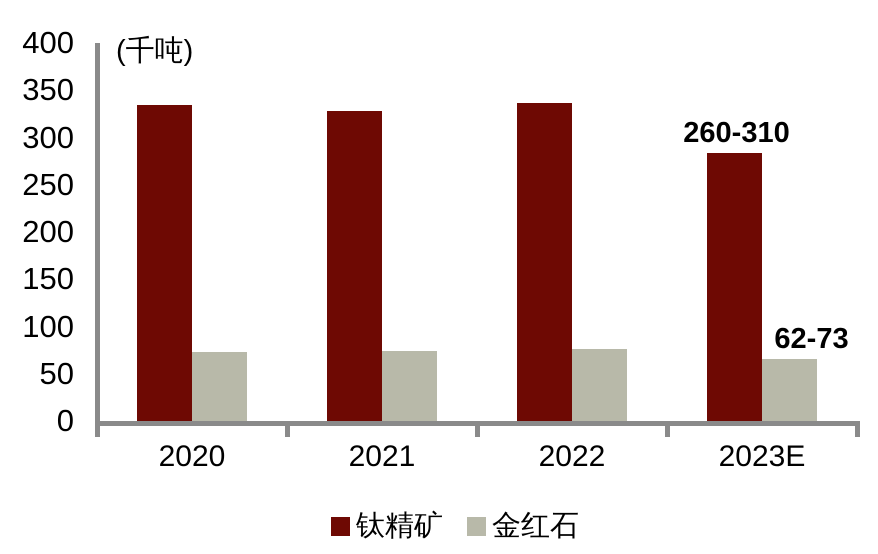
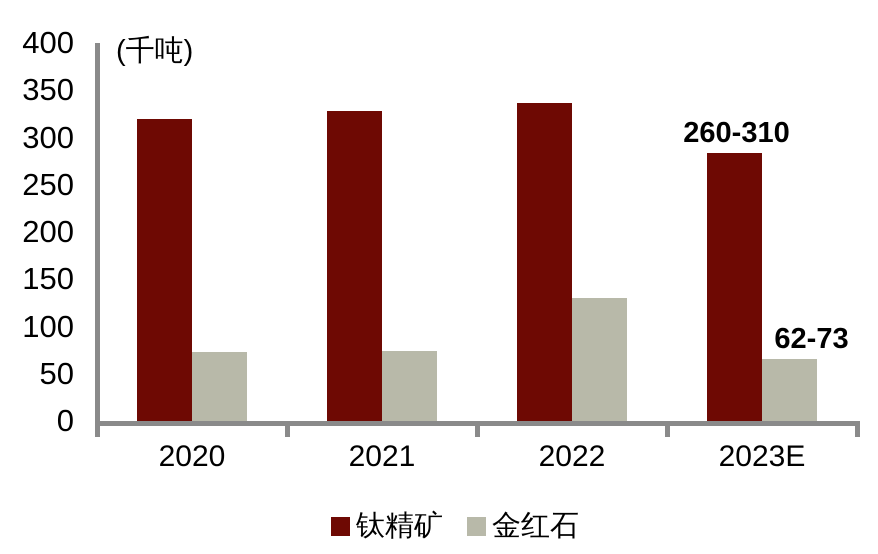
钛精矿/2020: 330 -> 320
金红石/2022: 80 -> 130
